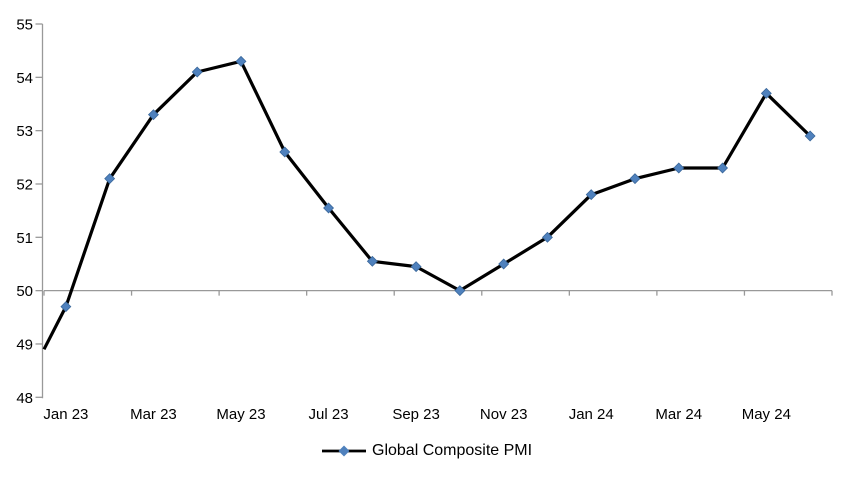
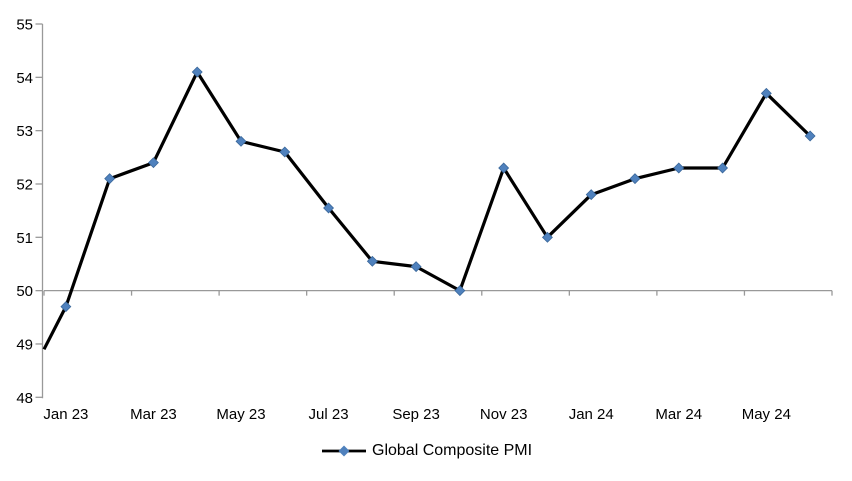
Mar 23: 53.3 -> 52.4
May 23: 54.3 -> 52.8
Nov 23: 50.5 -> 52.3
